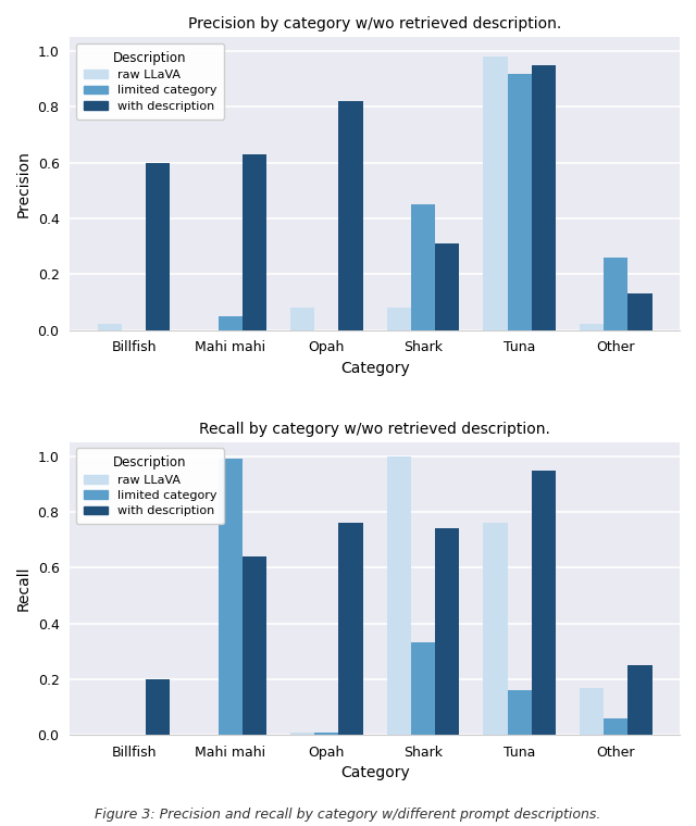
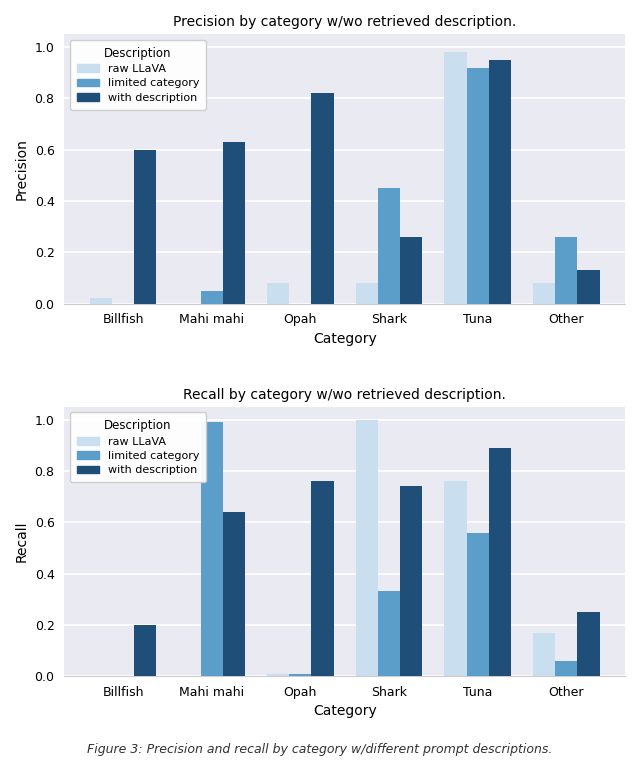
Precision by category w/wo retrieved description./with description/Shark: 0.31 -> 0.26
Precision by category w/wo retrieved description./raw LLaVA/Other: 0.02 -> 0.08
Recall by category w/wo retrieved description./limited category/Tuna: 0.16 -> 0.56
Recall by category w/wo retrieved description./with description/Tuna: 0.95 -> 0.89
